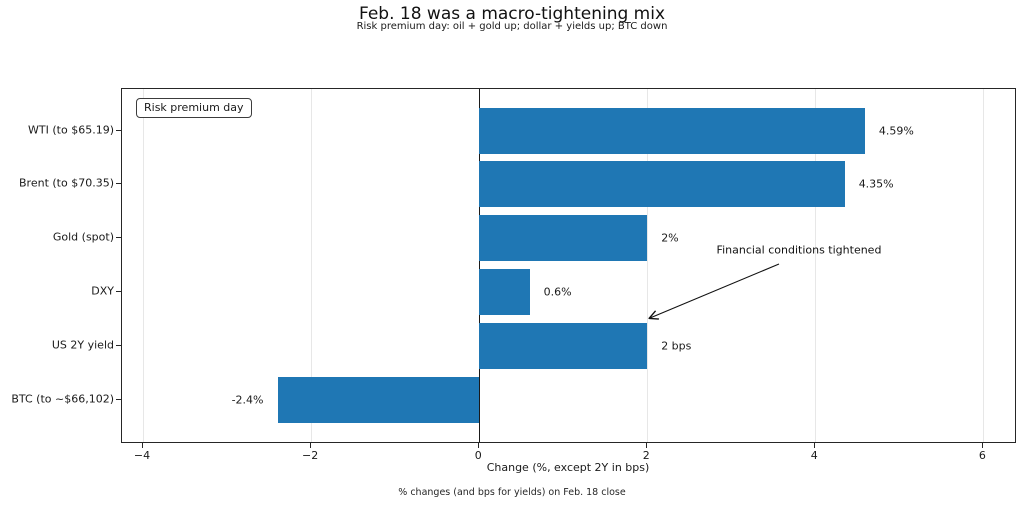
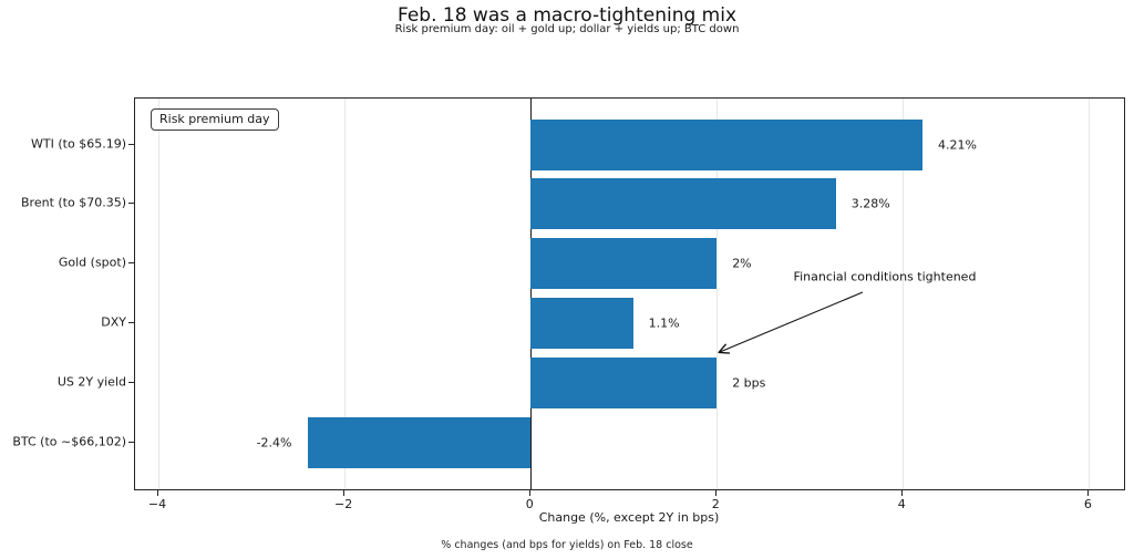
WTI (to $65.19): 4.59% -> 4.21%
Brent (to $70.35): 4.35% -> 3.28%
DXY: 0.6% -> 1.1%
